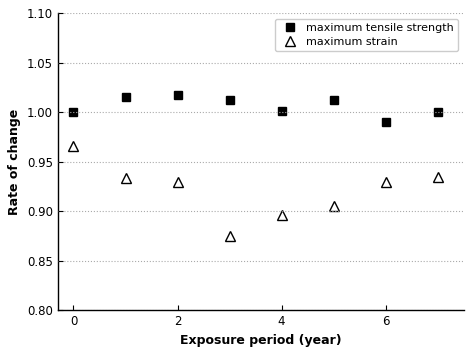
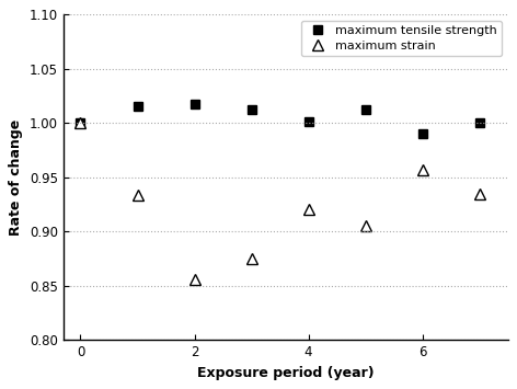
maximum strain/0: 0.966 -> 1.000
maximum strain/2: 0.930 -> 0.856
maximum strain/4: 0.896 -> 0.920
maximum strain/6: 0.930 -> 0.957
